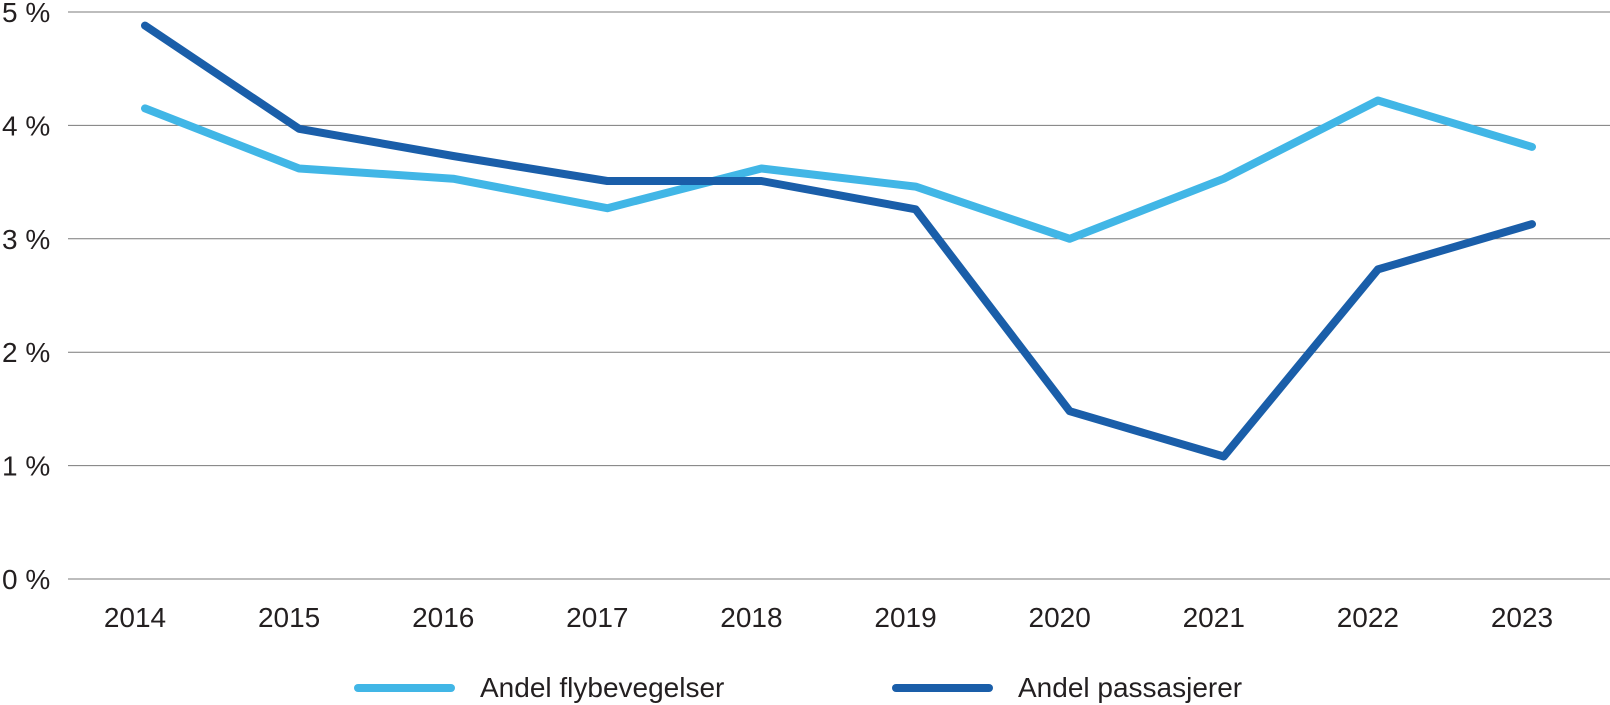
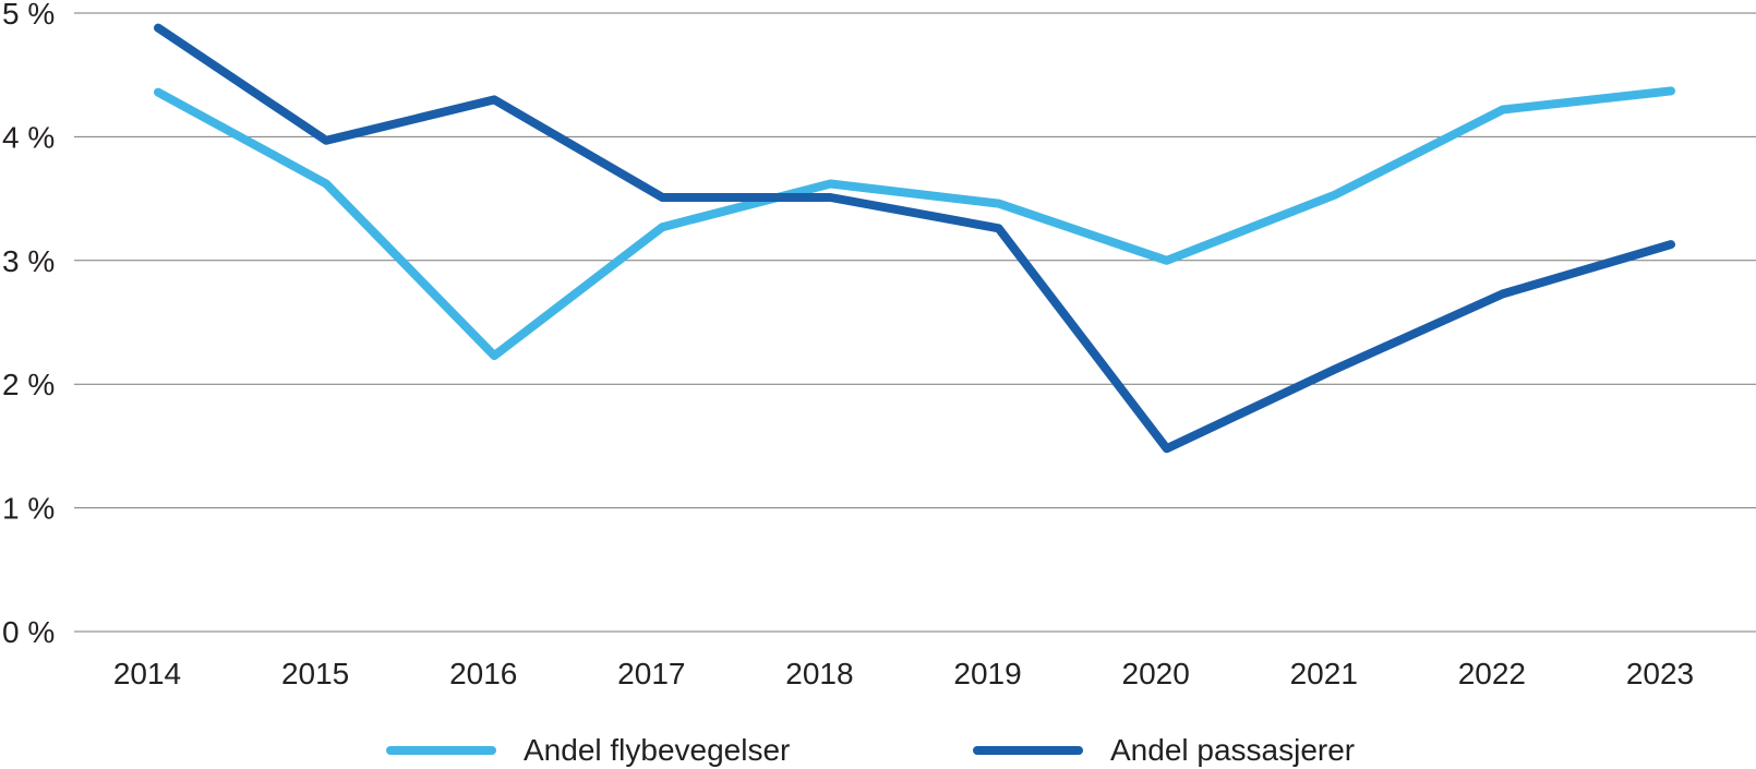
Andel flybevegelser/2014: 4.15% -> 4.36%
Andel flybevegelser/2016: 3.53% -> 2.23%
Andel passasjerer/2016: 3.73% -> 4.30%
Andel passasjerer/2021: 1.08% -> 2.12%
Andel flybevegelser/2023: 3.81% -> 4.37%
